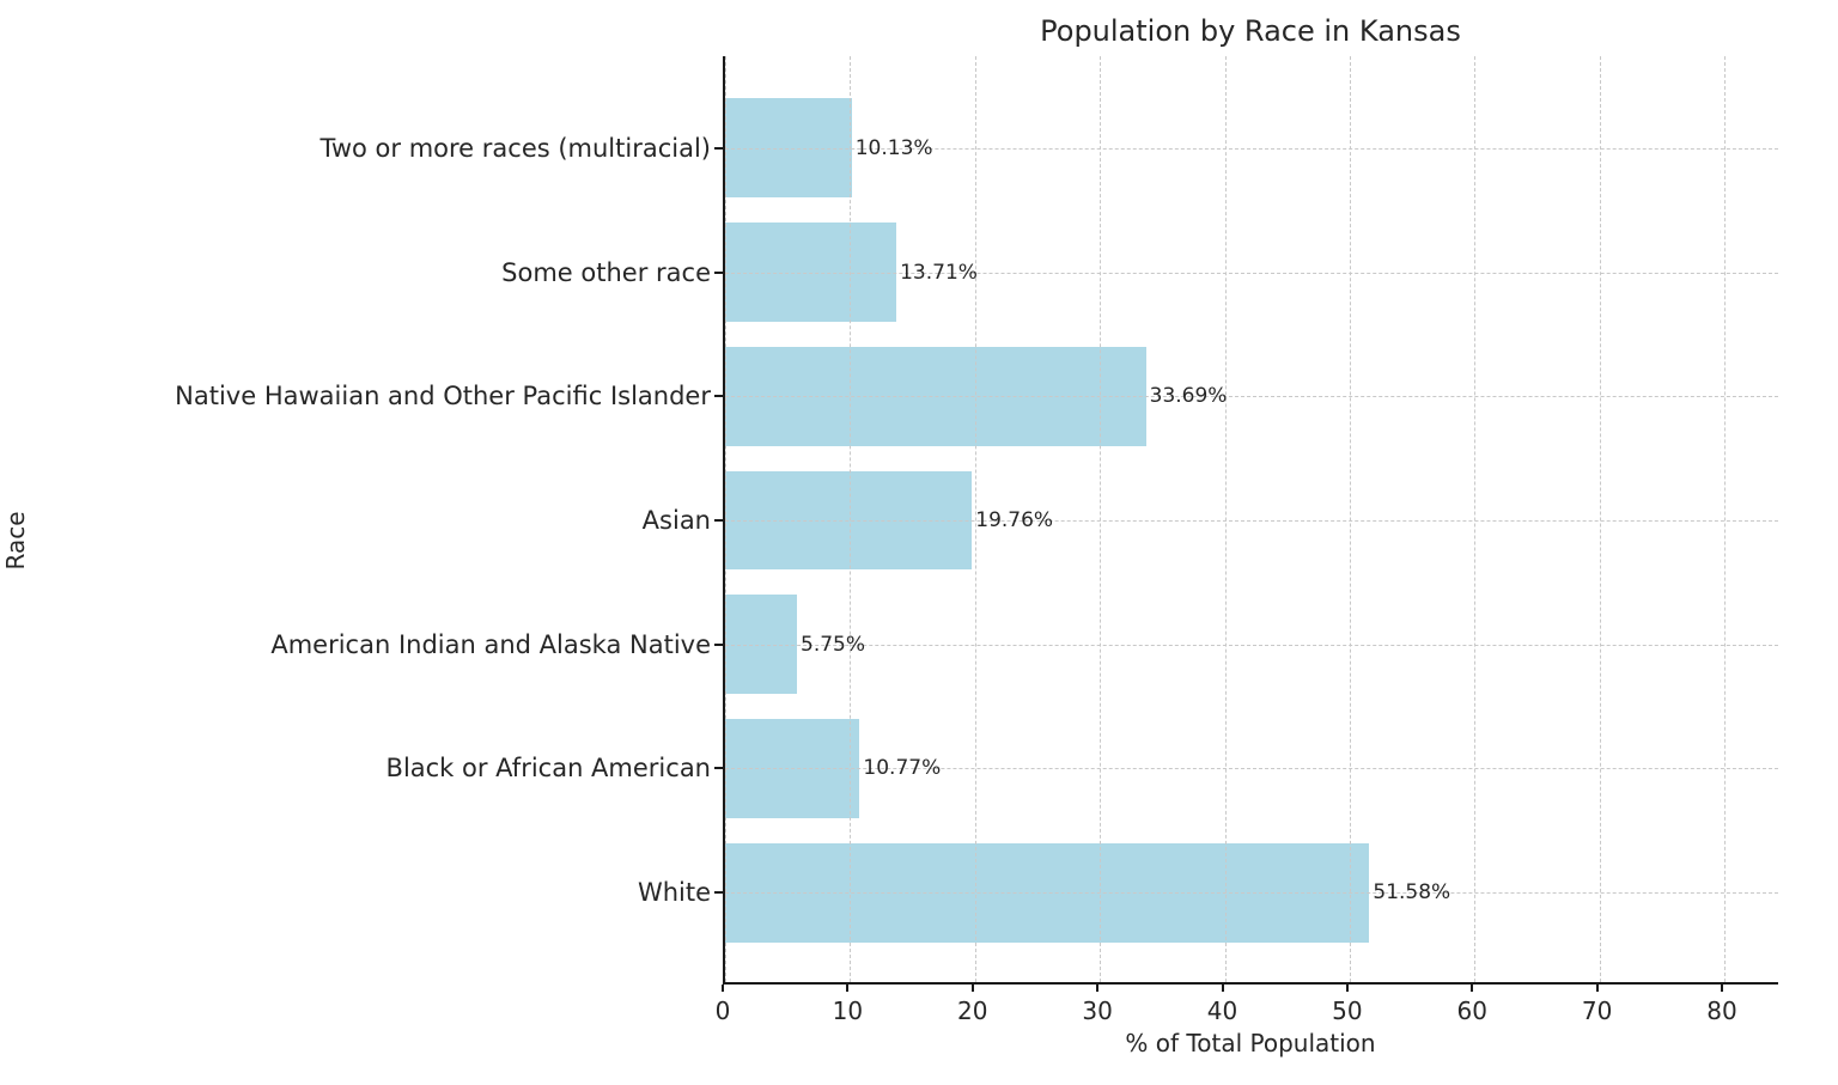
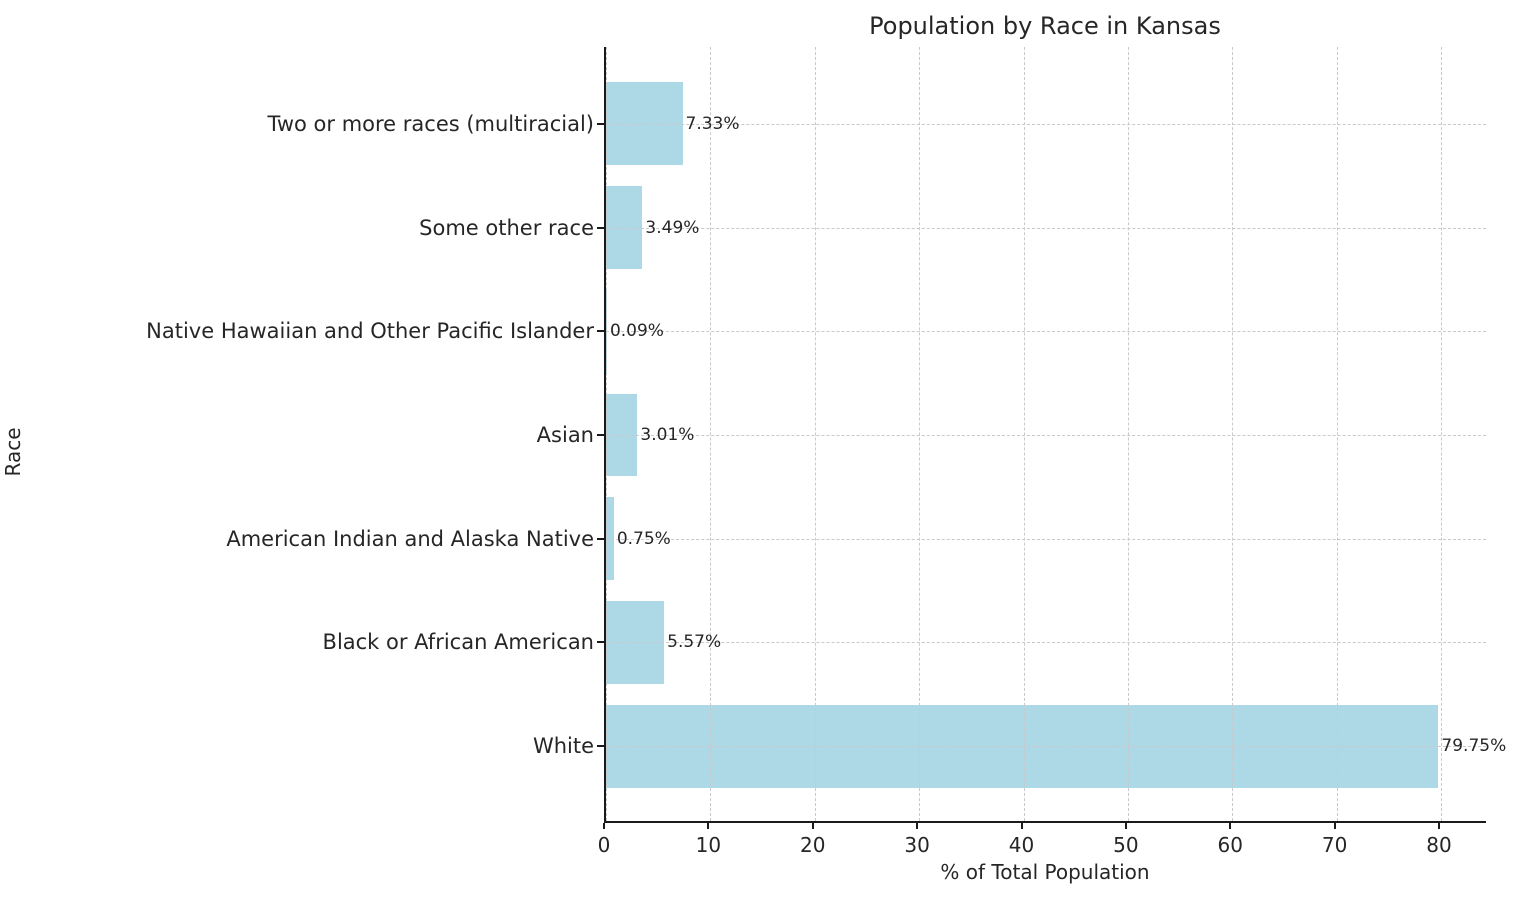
Two or more races (multiracial): 10.13% -> 7.33%
Some other race: 13.71% -> 3.49%
Native Hawaiian and Other Pacific Islander: 33.69% -> 0.09%
Asian: 19.76% -> 3.01%
American Indian and Alaska Native: 5.75% -> 0.75%
Black or African American: 10.77% -> 5.57%
White: 51.58% -> 79.75%
